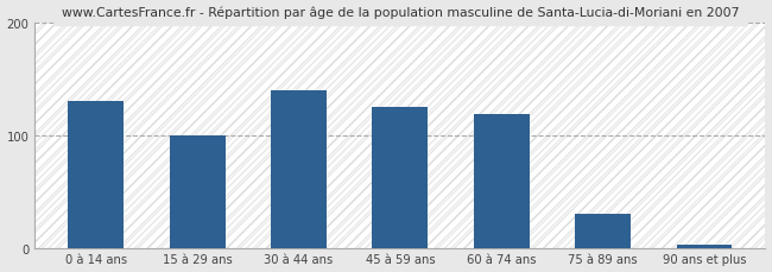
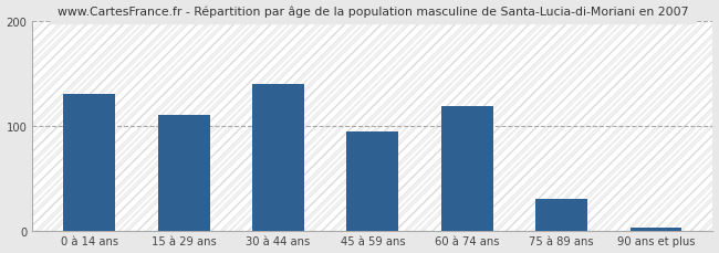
15 à 29 ans: 100 -> 110
45 à 59 ans: 125 -> 94
